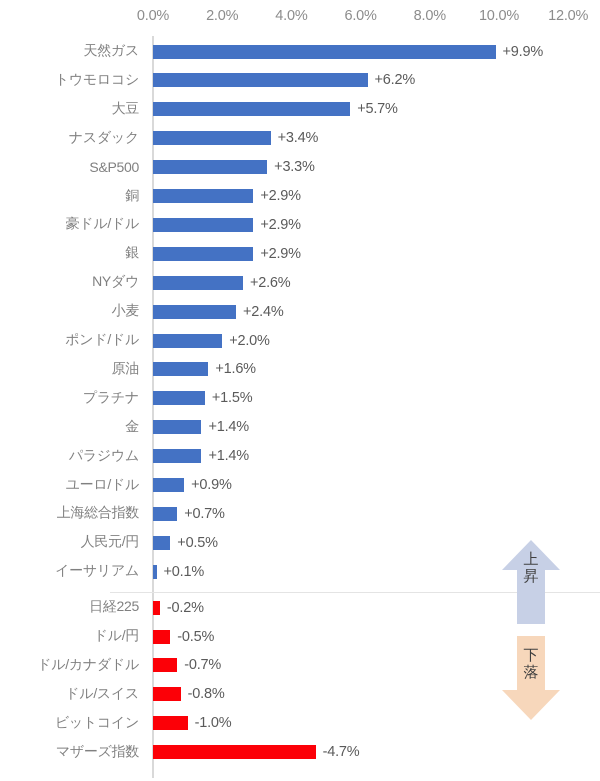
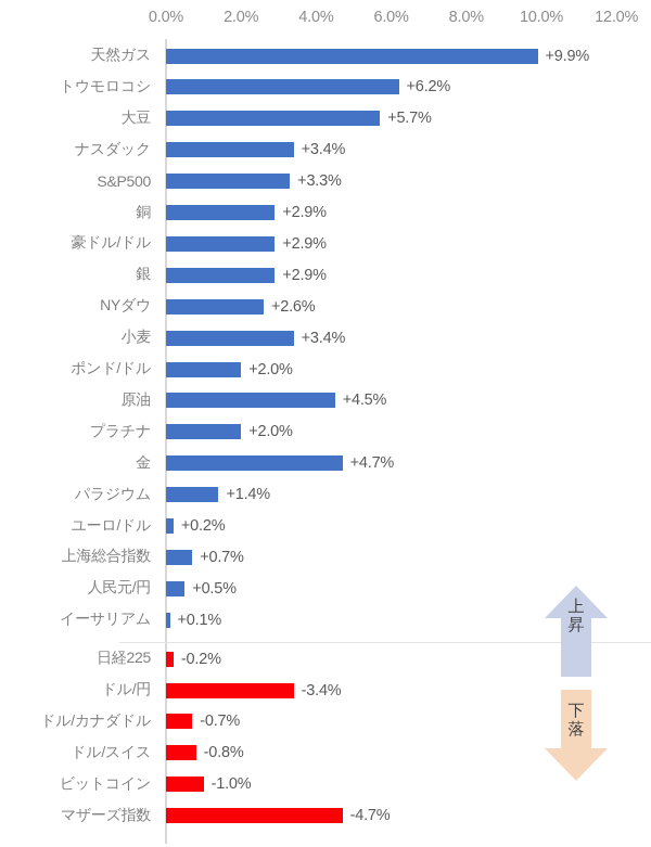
小麦: +2.4% -> +3.4%
原油: +1.6% -> +4.5%
プラチナ: +1.5% -> +2.0%
金: +1.4% -> +4.7%
ユーロ/ドル: +0.9% -> +0.2%
ドル/円: -0.5% -> -3.4%
